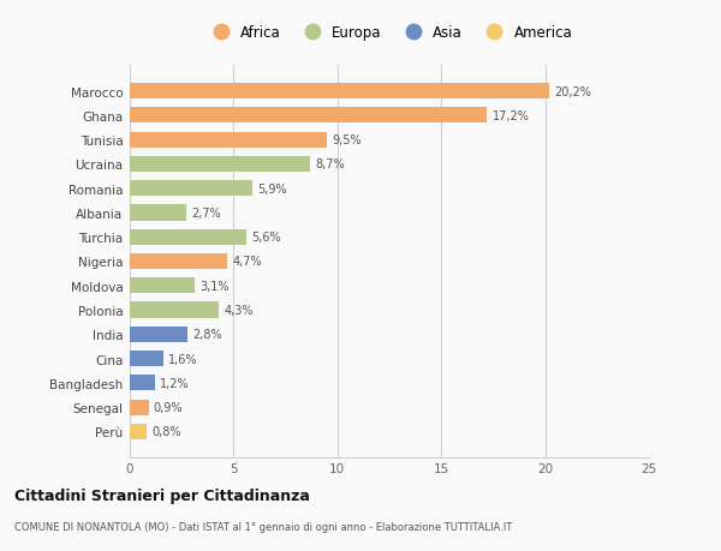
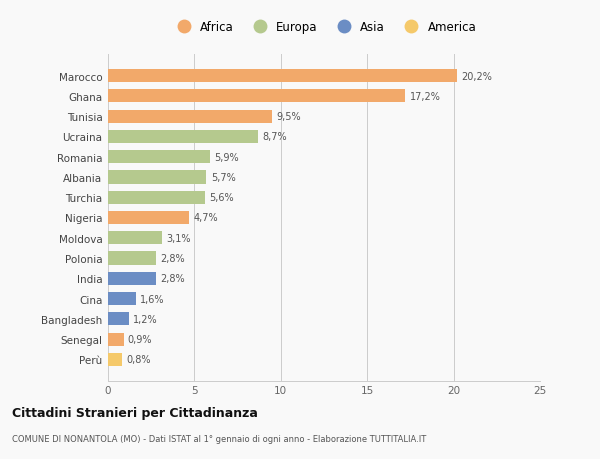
Albania: 2,7% -> 5,7%
Polonia: 4,3% -> 2,8%
